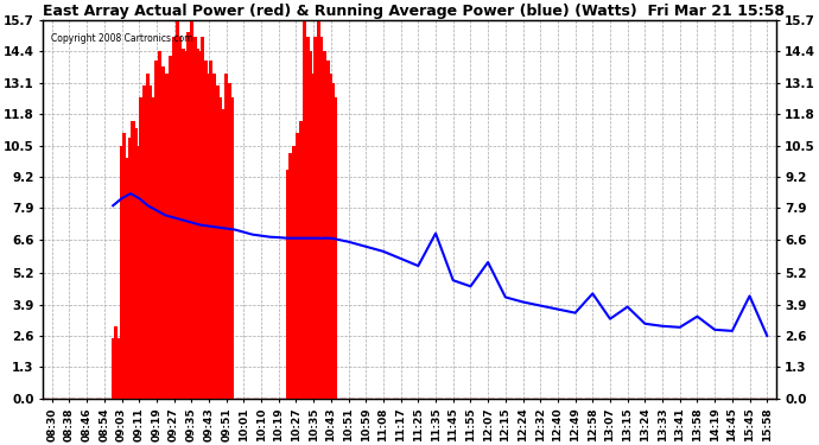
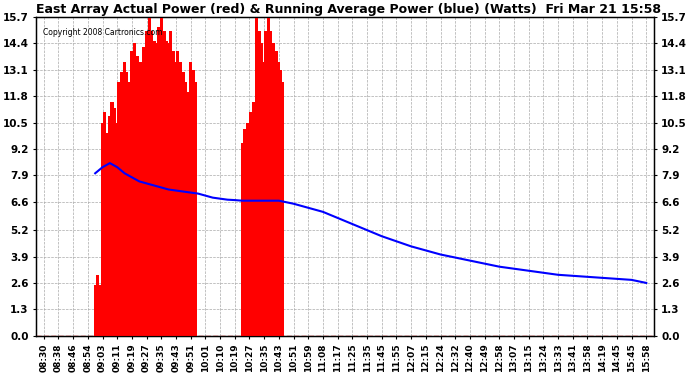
11:35: 6.85 -> 5.20
12:07: 5.65 -> 4.40
12:58: 4.35 -> 3.40
13:15: 3.80 -> 3.20
13:58: 3.40 -> 2.90
15:45: 4.25 -> 2.75
